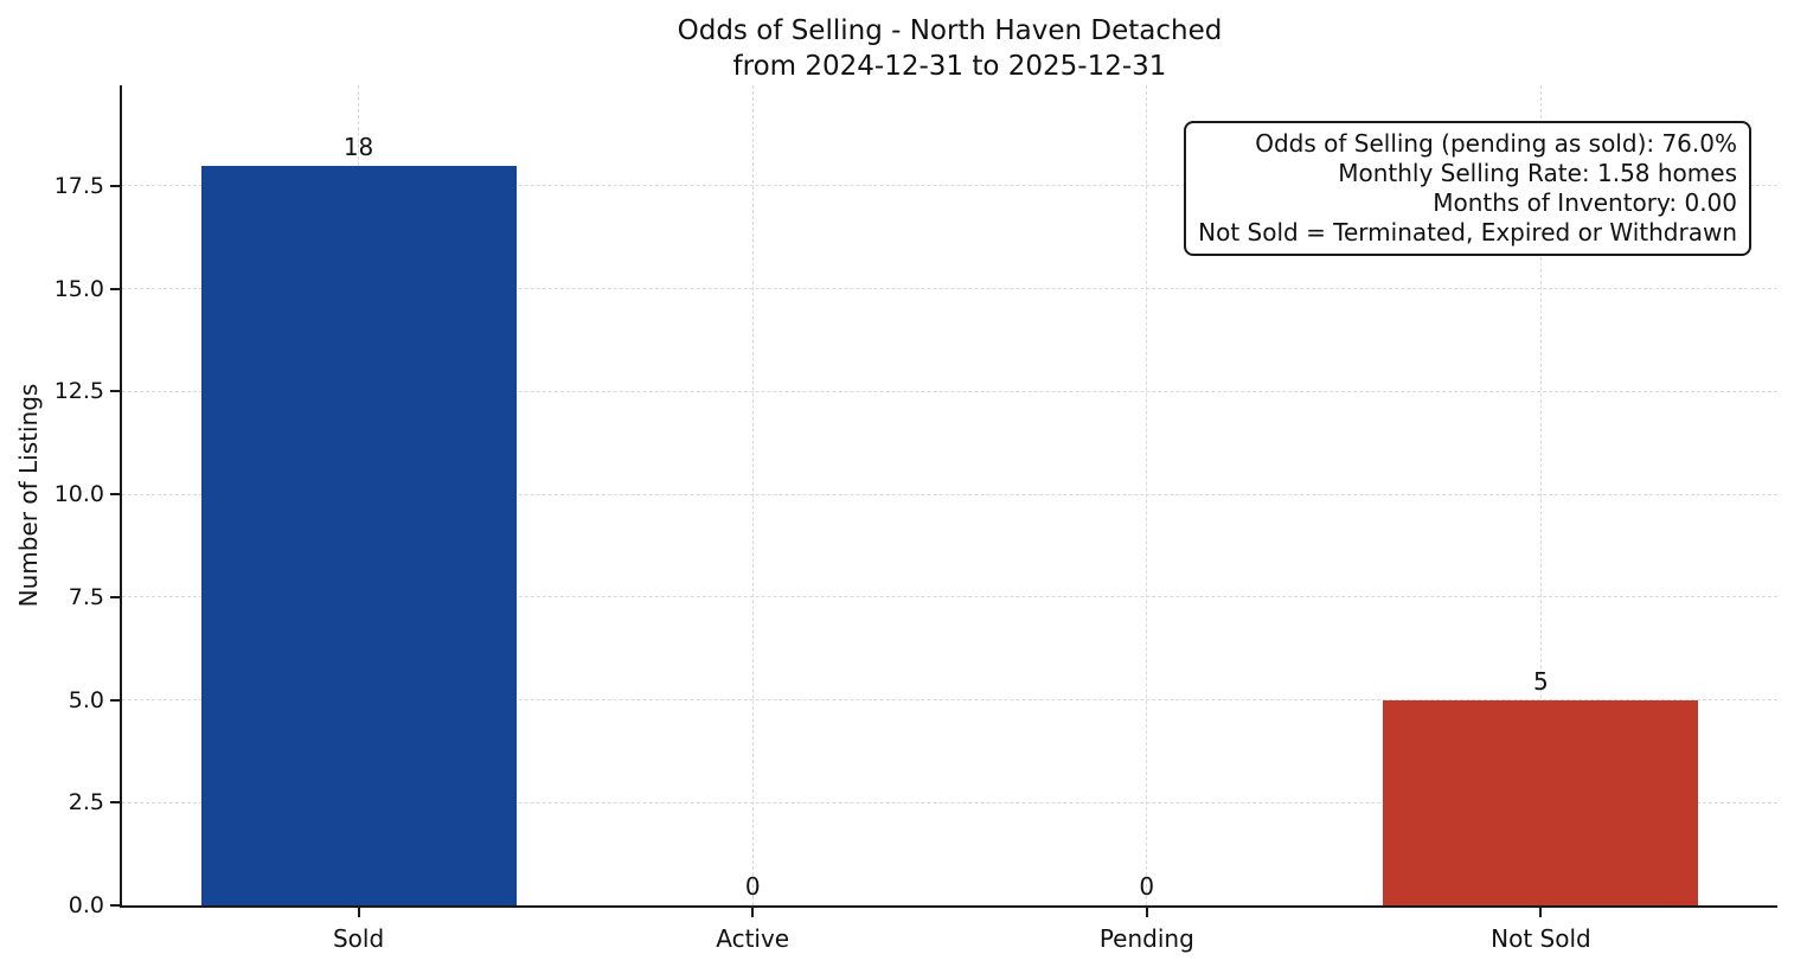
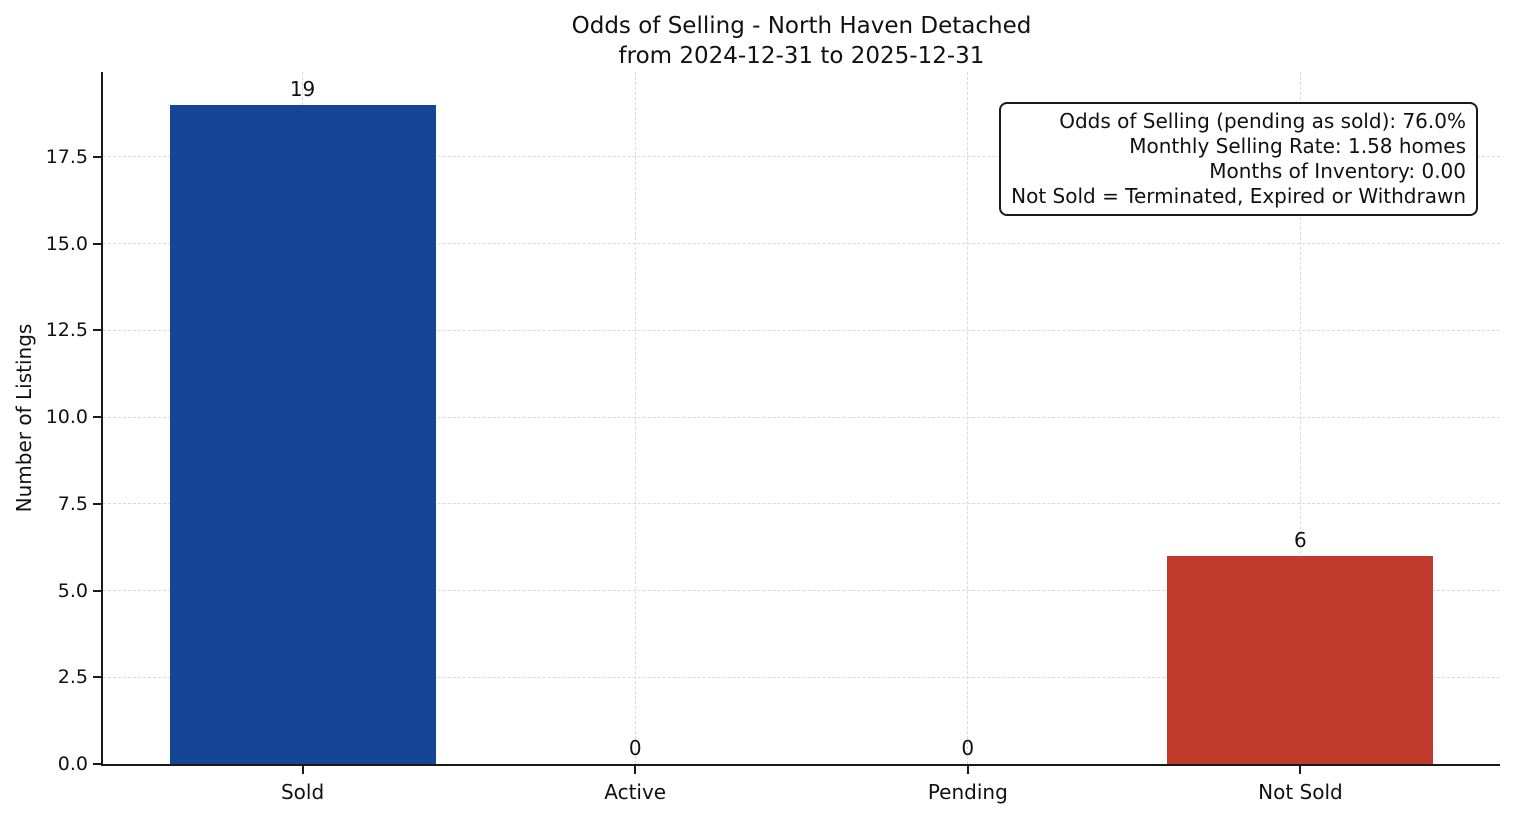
Sold: 18 -> 19
Not Sold: 5 -> 6
